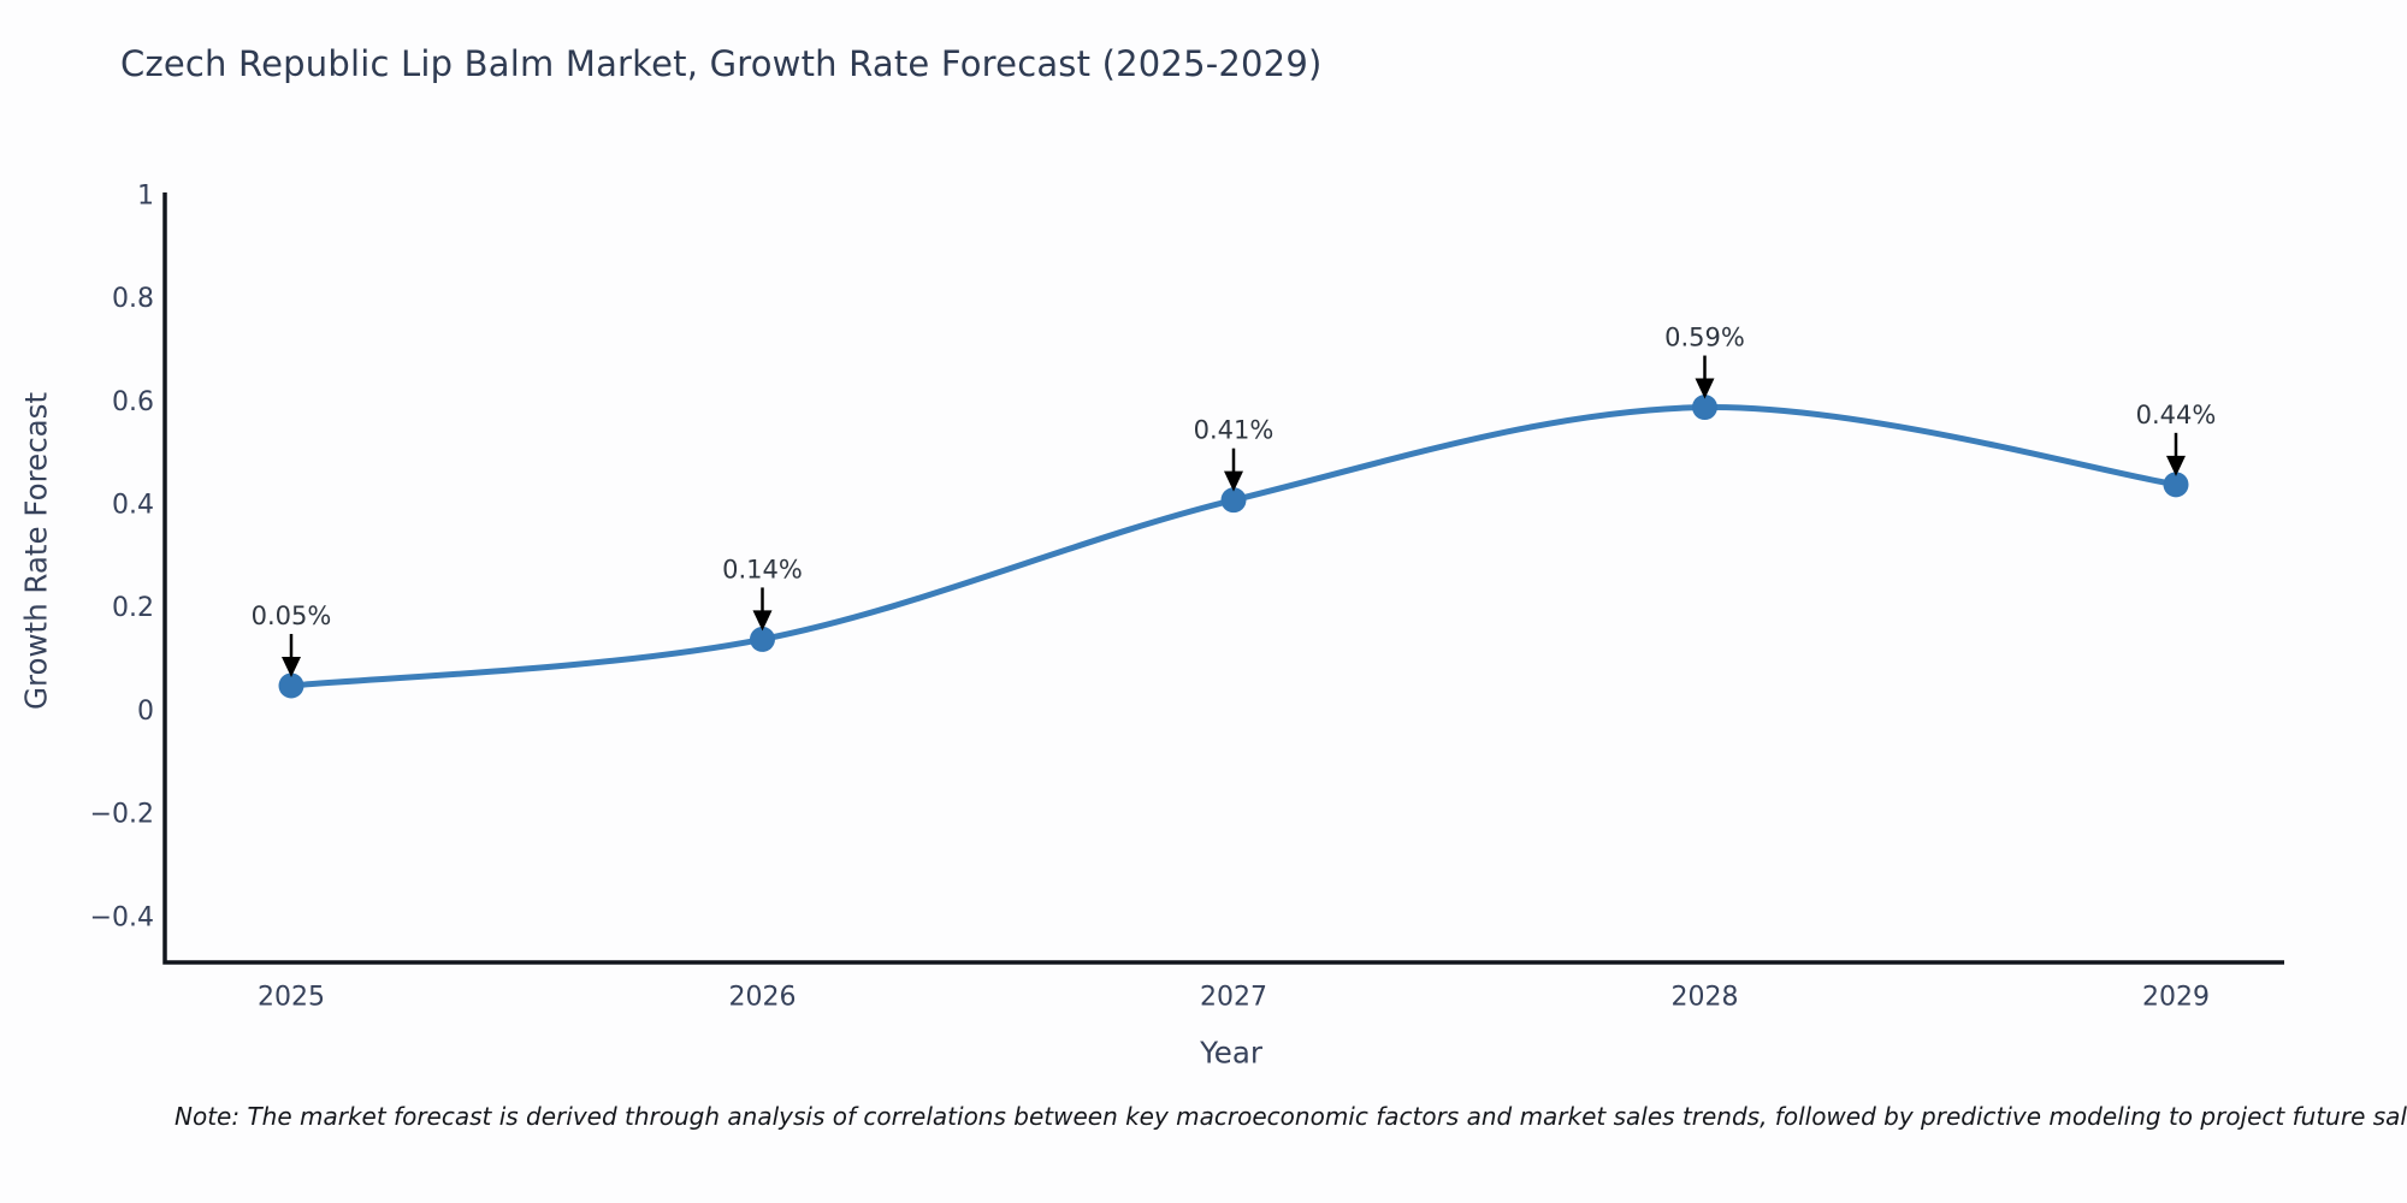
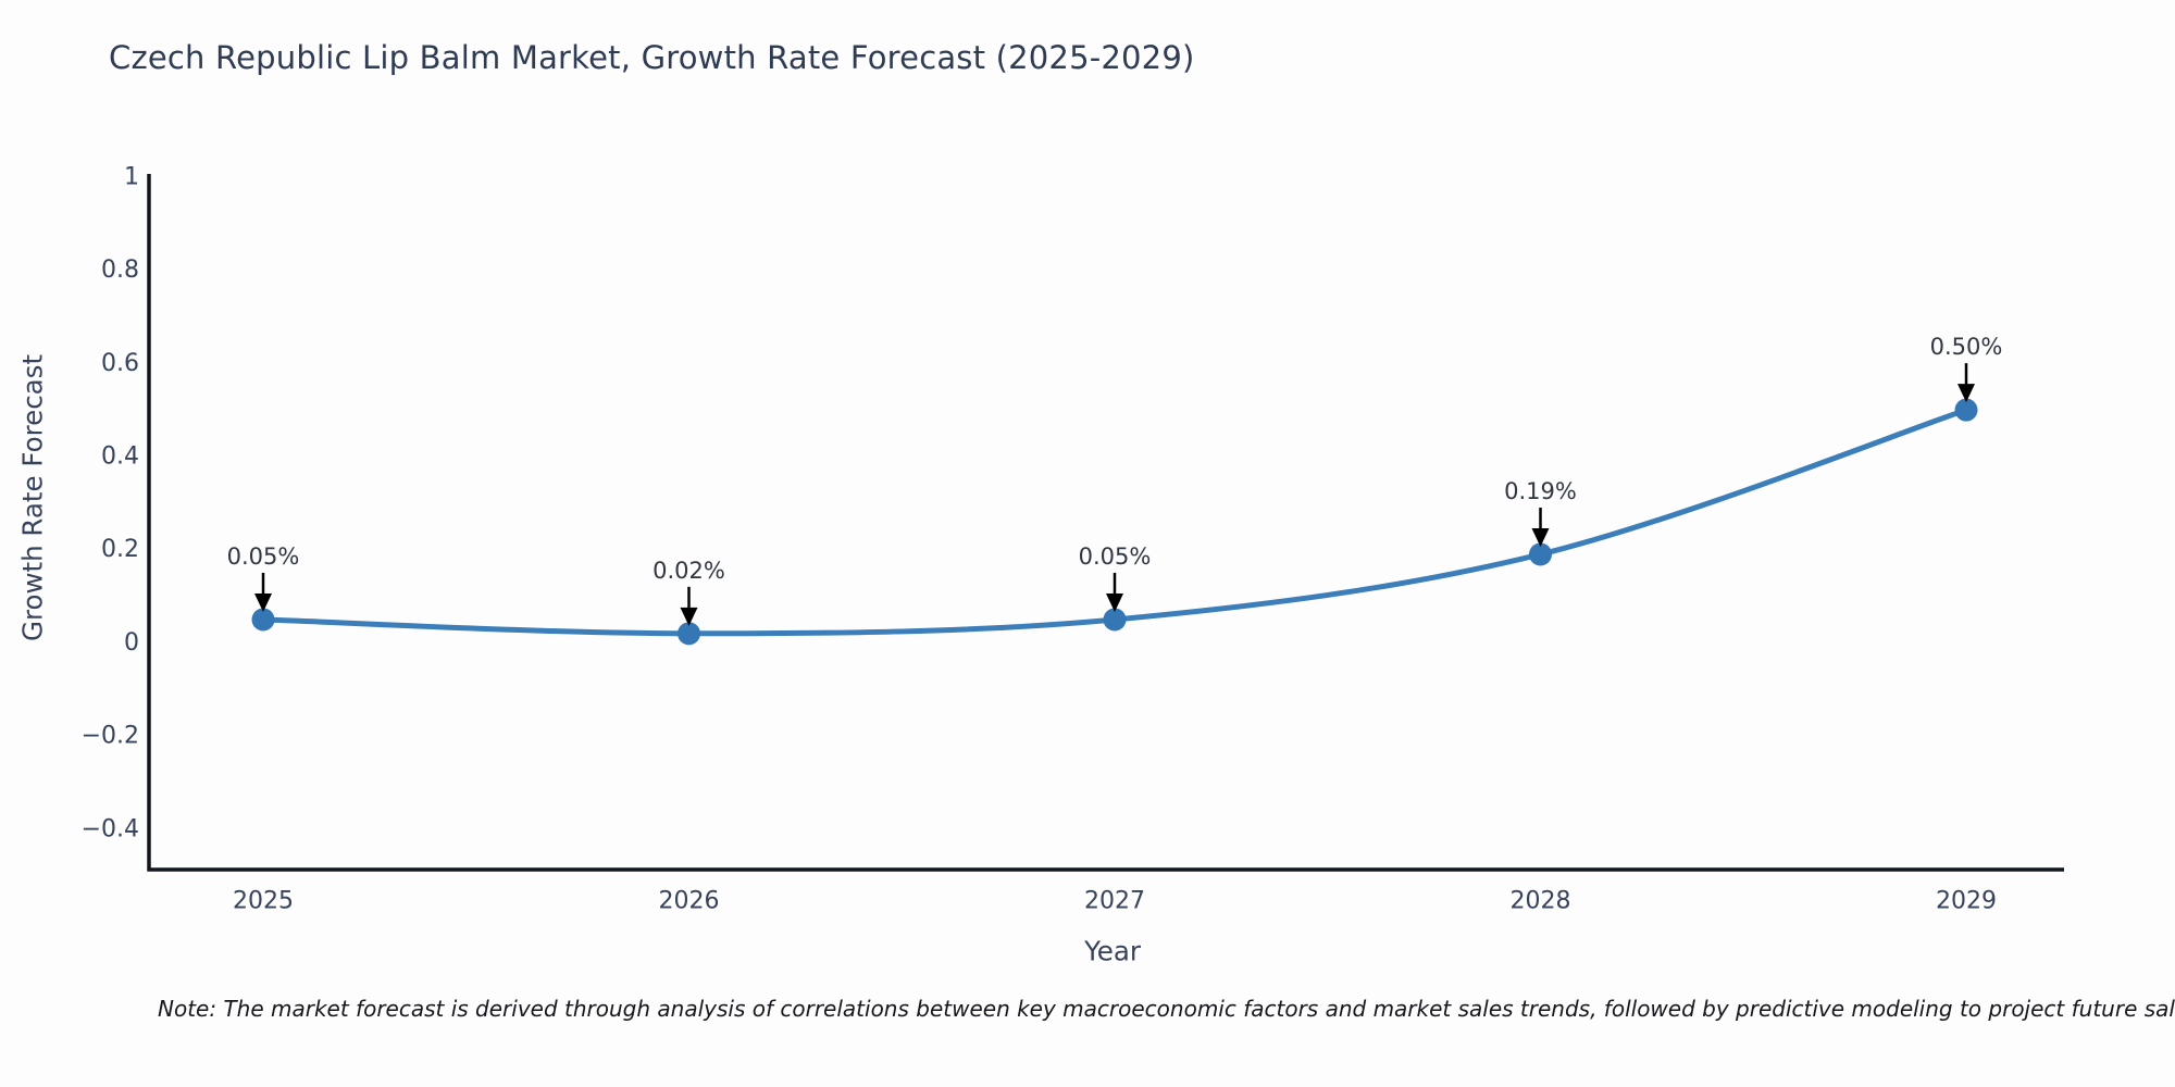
2026: 0.14% -> 0.02%
2027: 0.41% -> 0.05%
2028: 0.59% -> 0.19%
2029: 0.44% -> 0.50%
